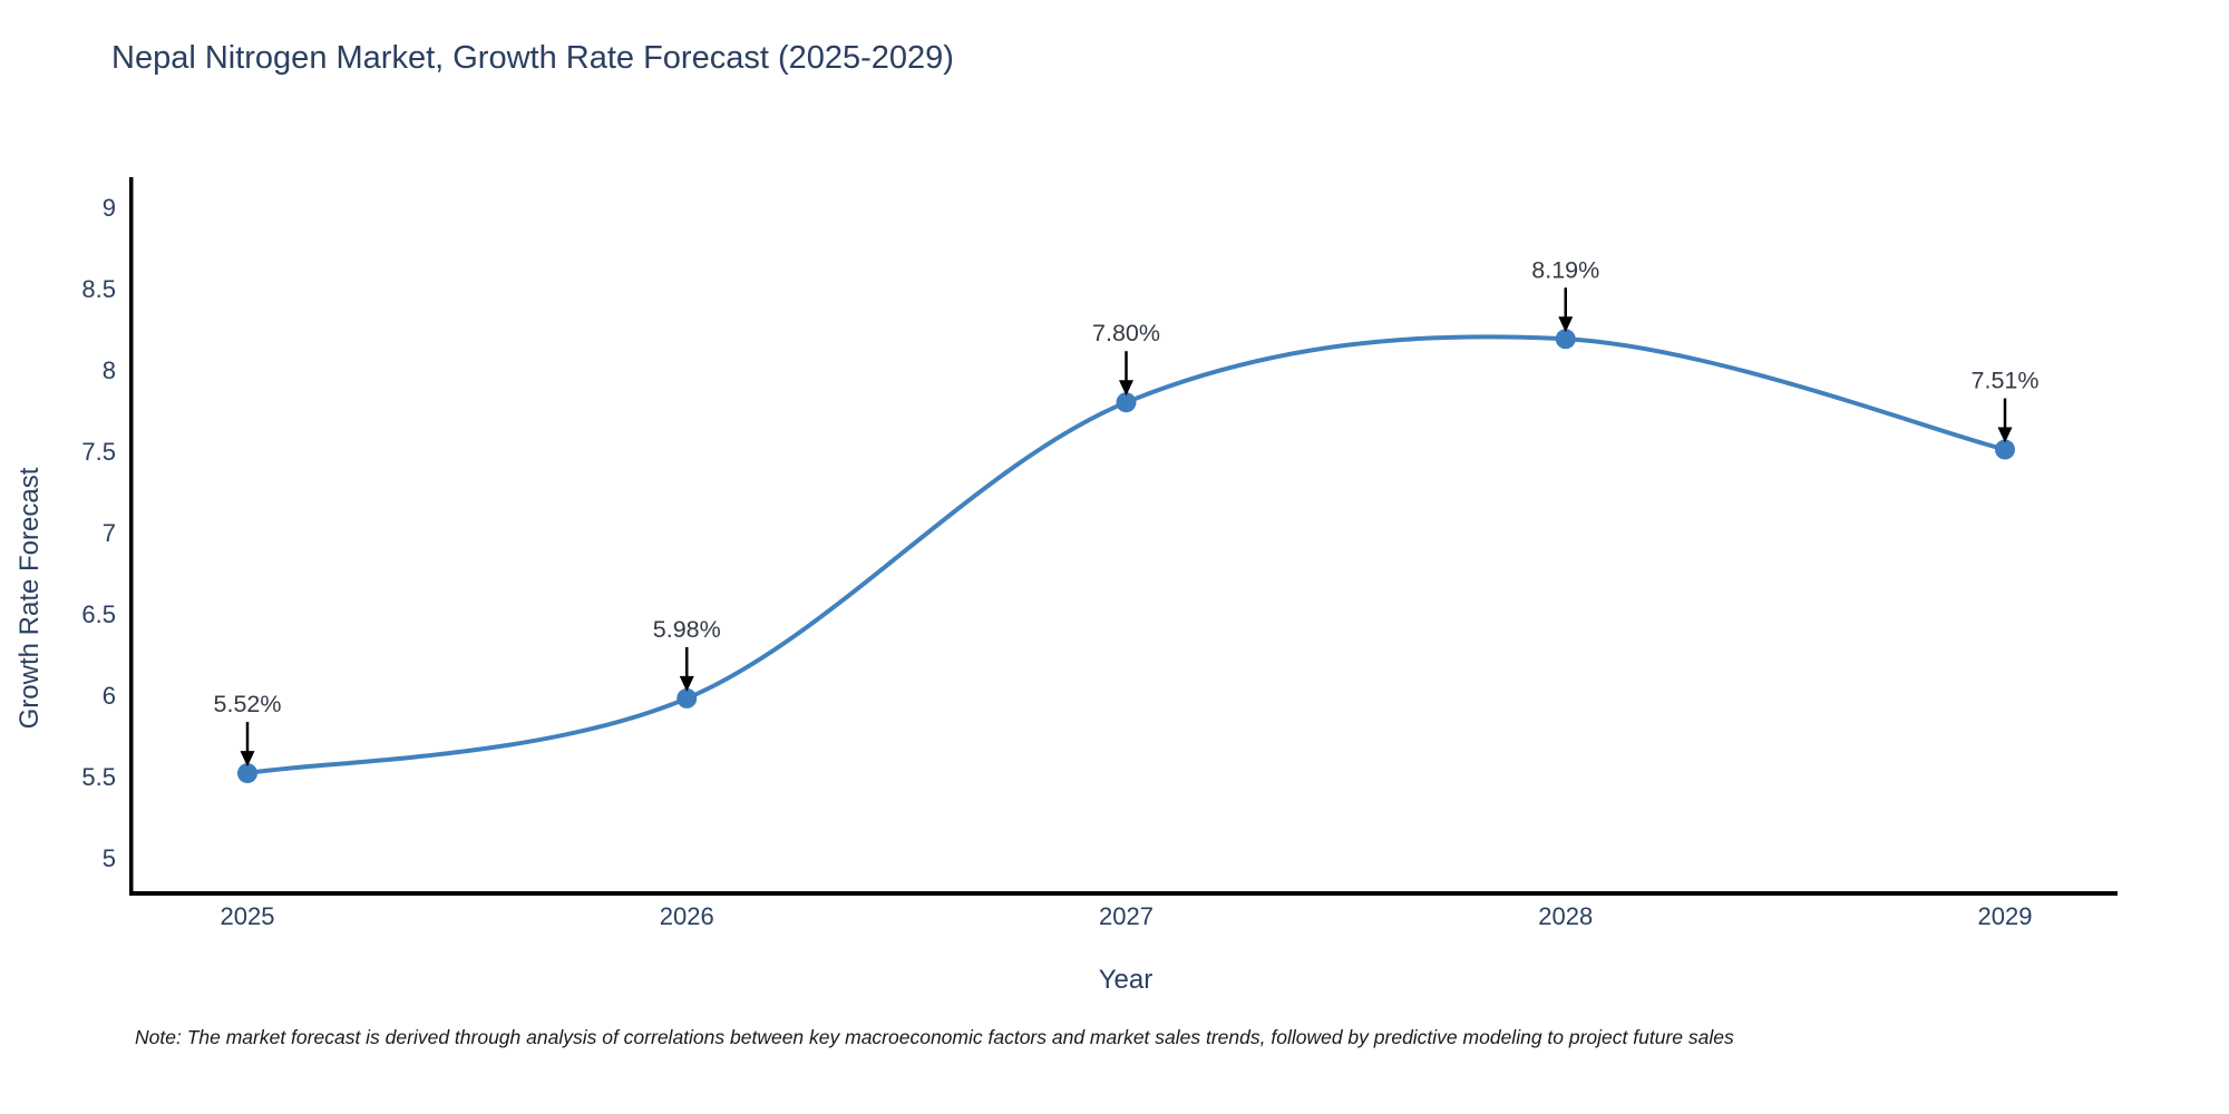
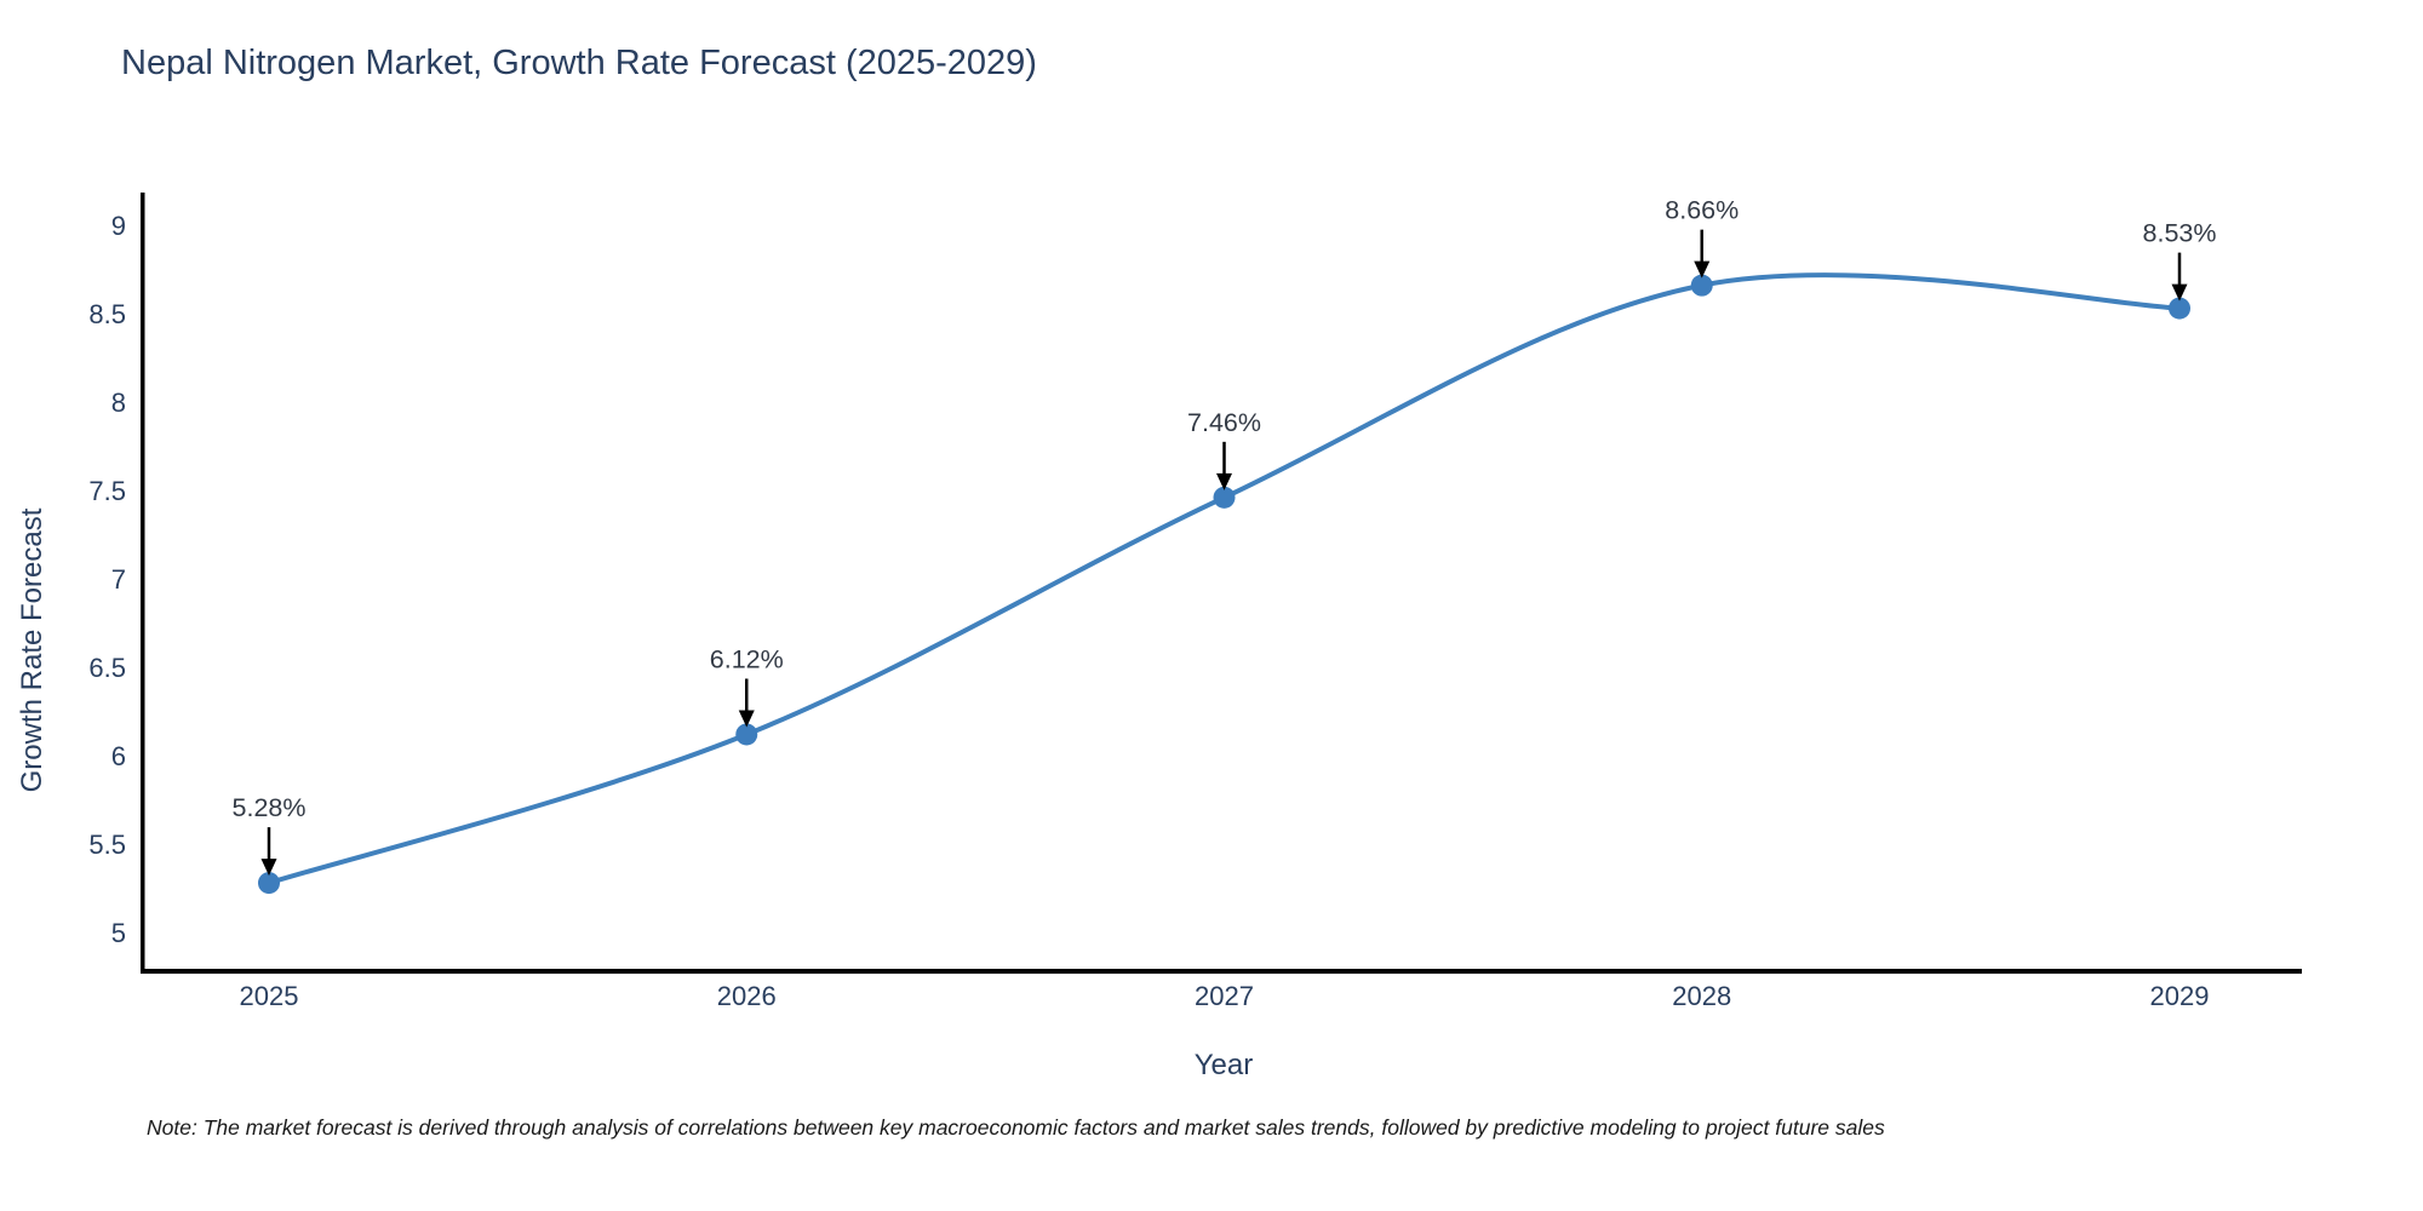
2025: 5.52% -> 5.28%
2026: 5.98% -> 6.12%
2027: 7.80% -> 7.46%
2028: 8.19% -> 8.66%
2029: 7.51% -> 8.53%
